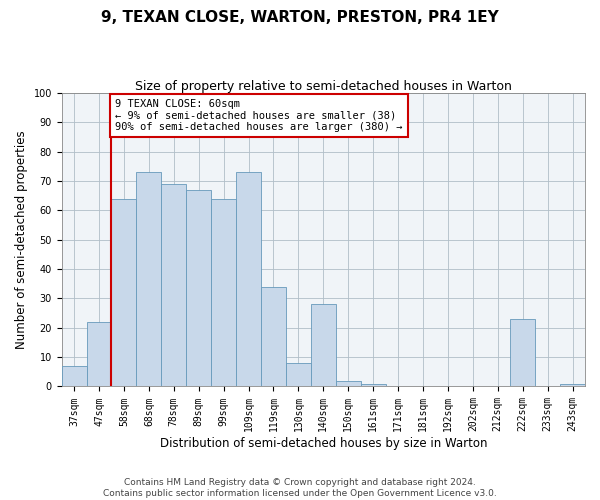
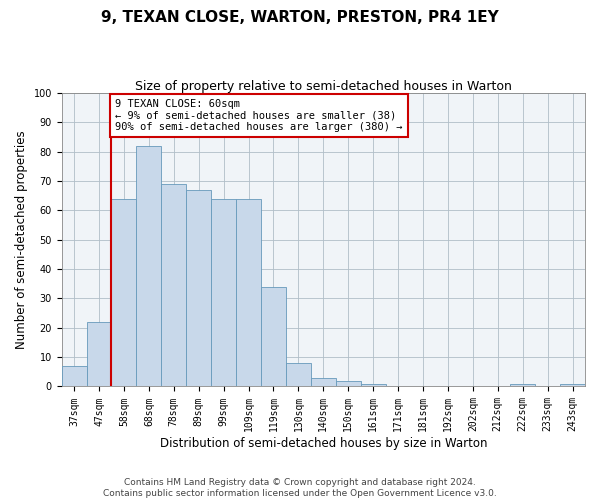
68sqm: 73 -> 82
109sqm: 73 -> 64
140sqm: 28 -> 3
222sqm: 23 -> 1
